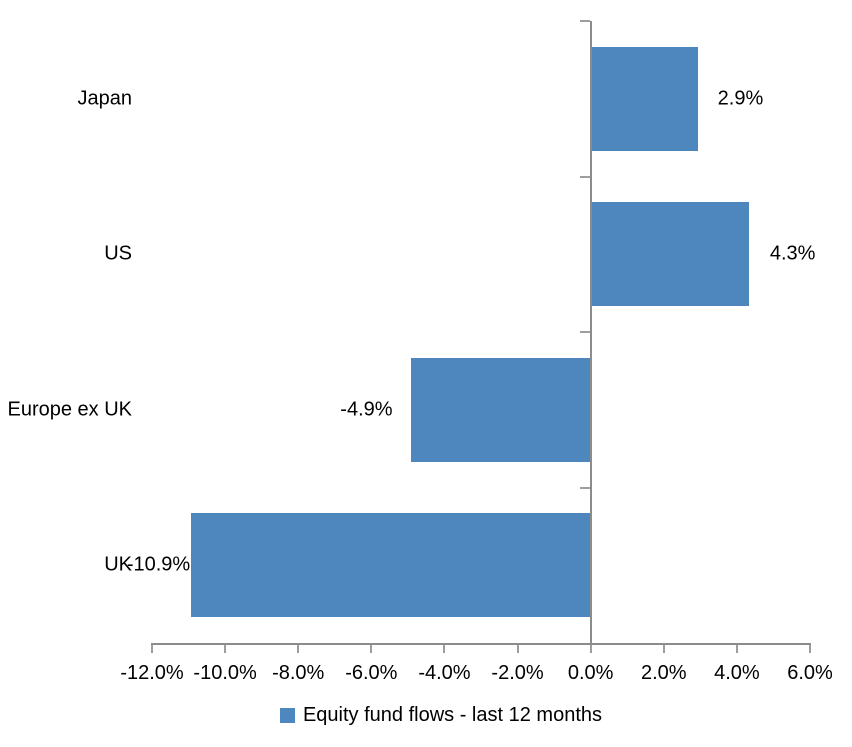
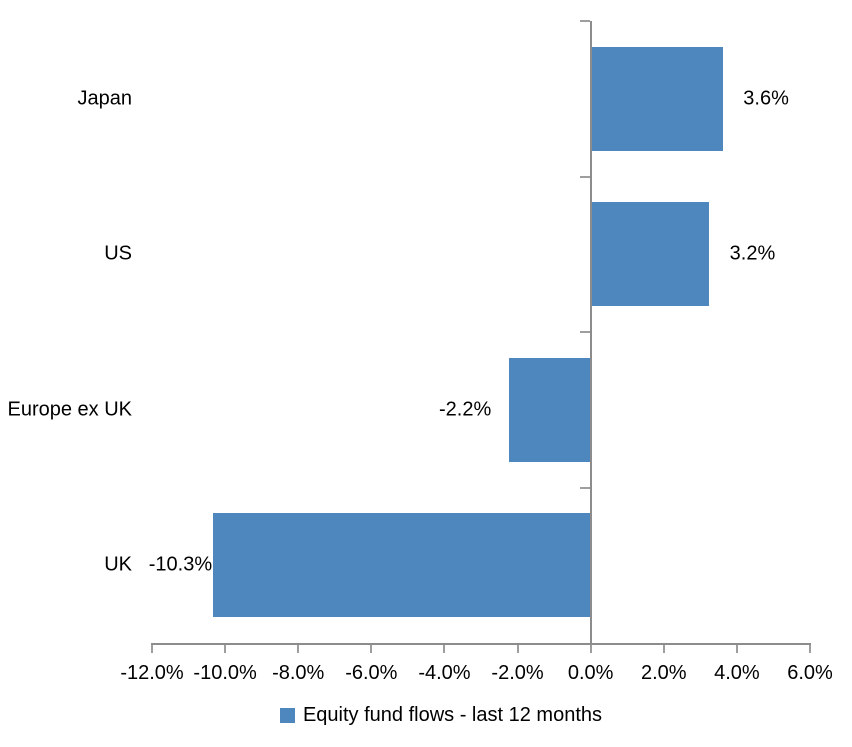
Japan: 2.9% -> 3.6%
US: 4.3% -> 3.2%
Europe ex UK: -4.9% -> -2.2%
UK: -10.9% -> -10.3%
